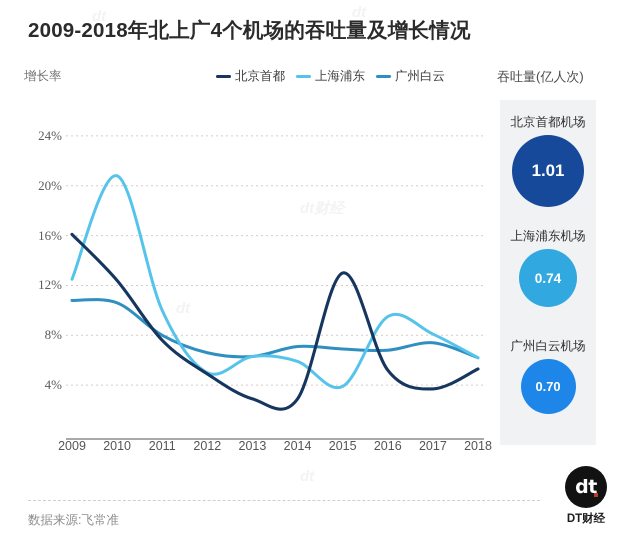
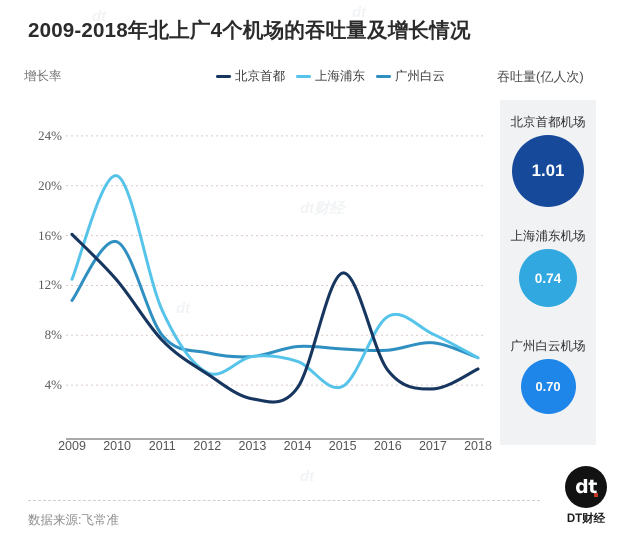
广州白云/2010: 10.6% -> 15.5%
北京首都/2014: 2.9% -> 3.8%
